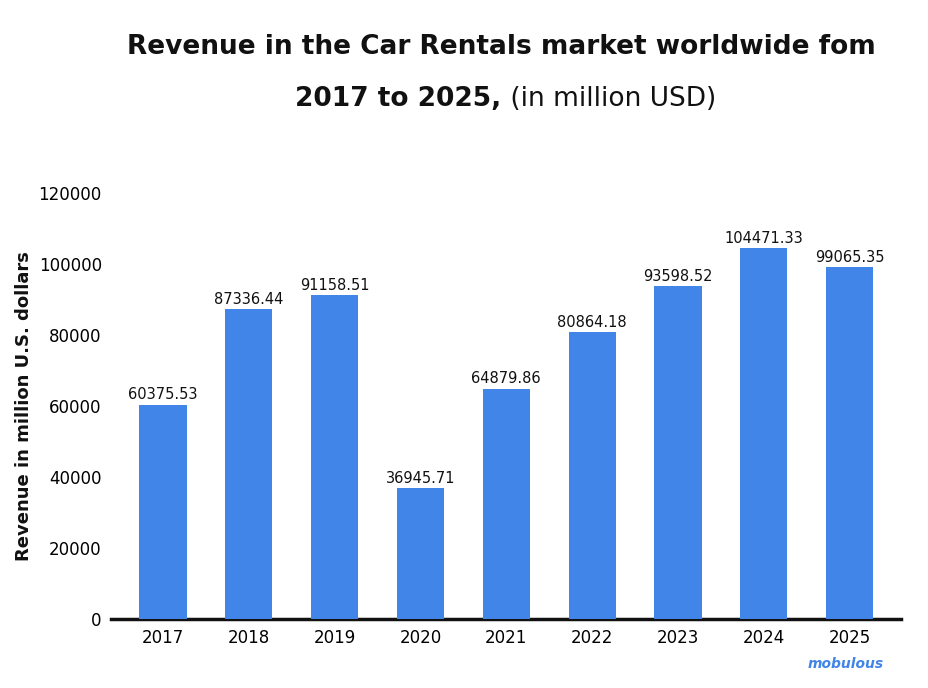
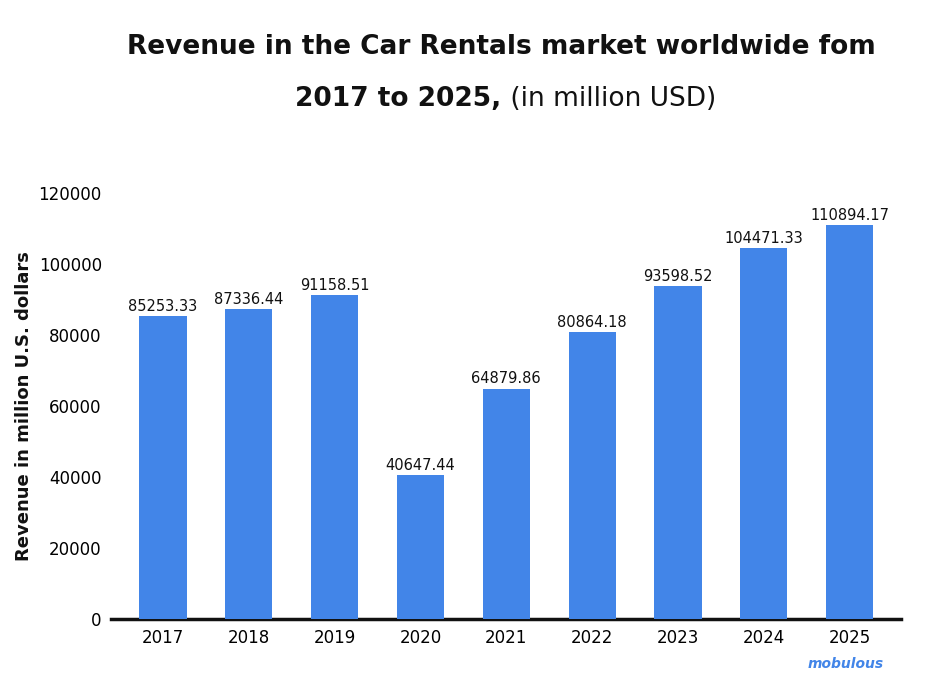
2017: 60375.53 -> 85253.33
2020: 36945.71 -> 40647.44
2025: 99065.35 -> 110894.17
